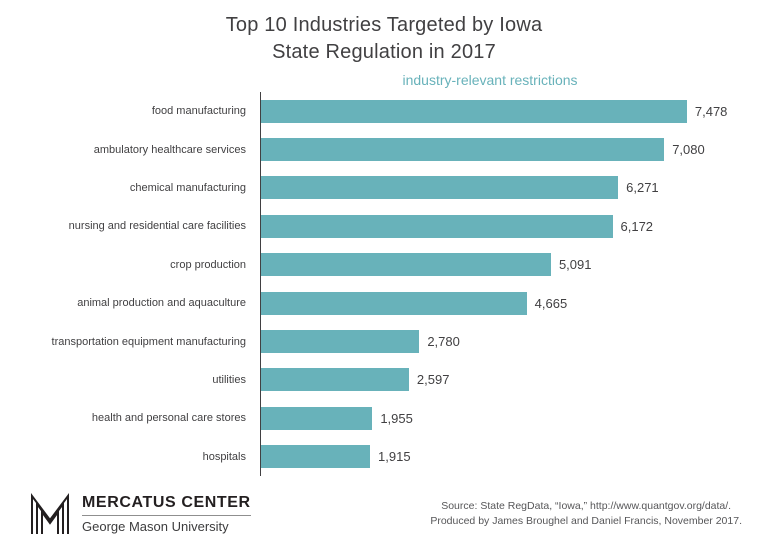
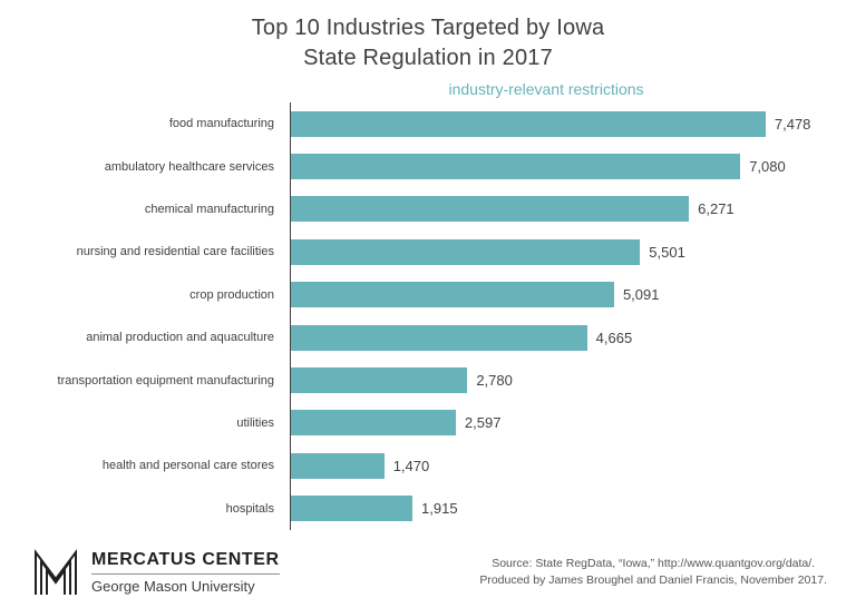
nursing and residential care facilities: 6,172 -> 5,501
health and personal care stores: 1,955 -> 1,470
